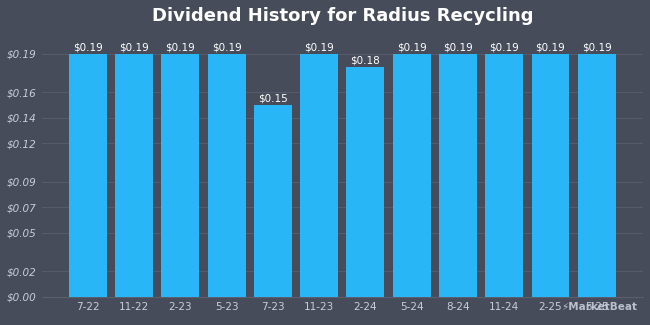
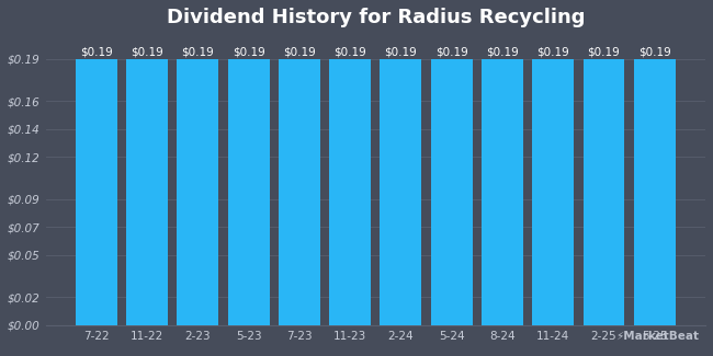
7-23: $0.15 -> $0.19
2-24: $0.18 -> $0.19
